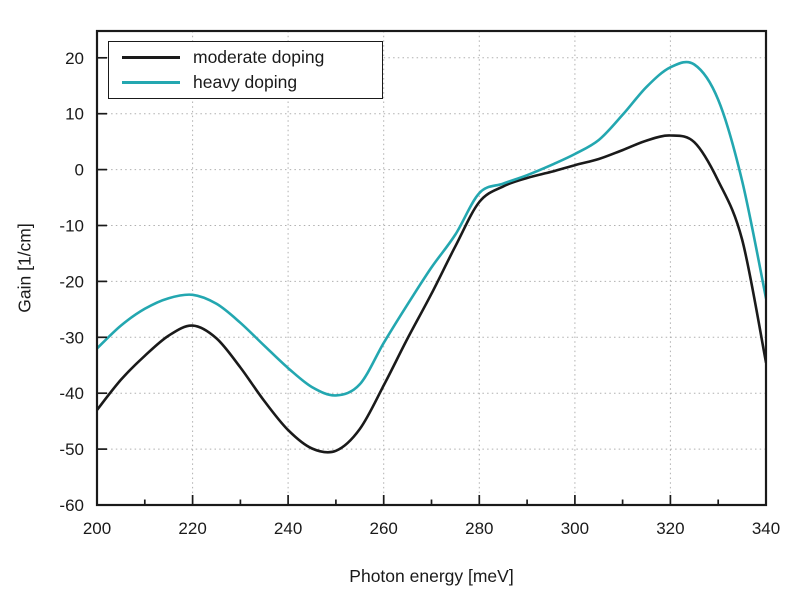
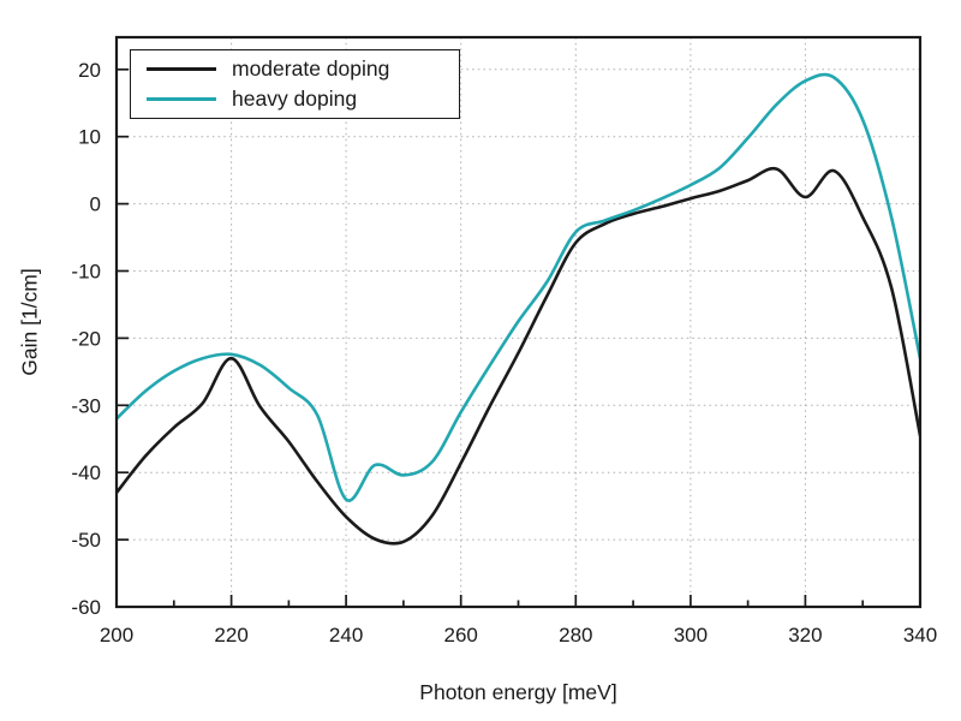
moderate doping/220: -28 -> -23
heavy doping/240: -36 -> -44
moderate doping/320: 6 -> 1
